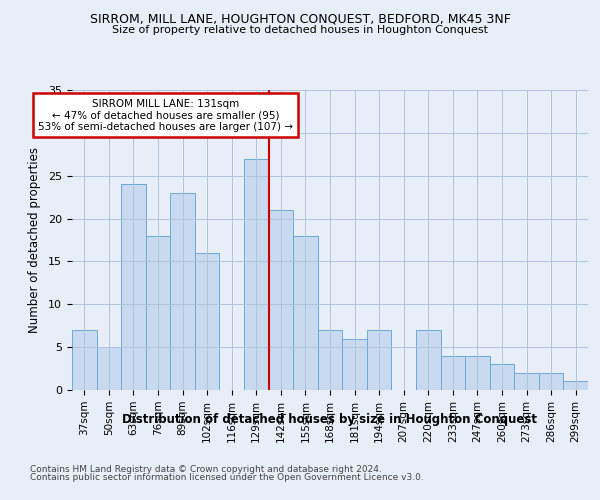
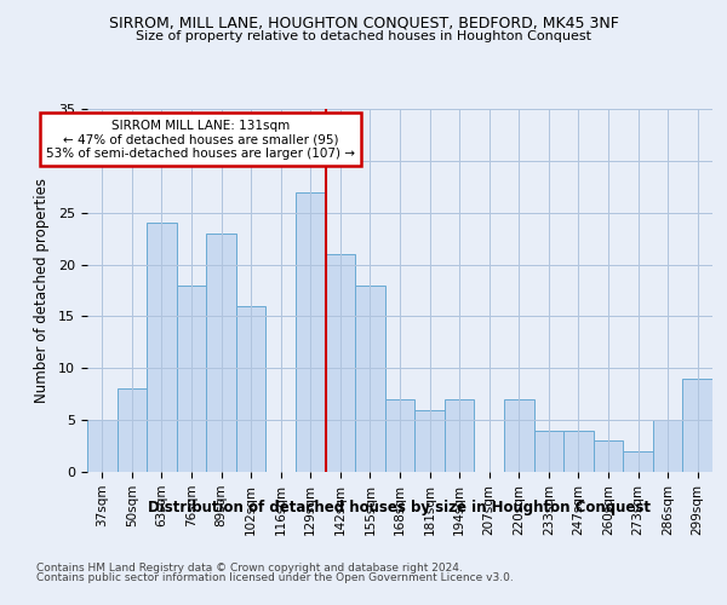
37sqm: 7 -> 5
50sqm: 5 -> 8
286sqm: 2 -> 5
299sqm: 1 -> 9
